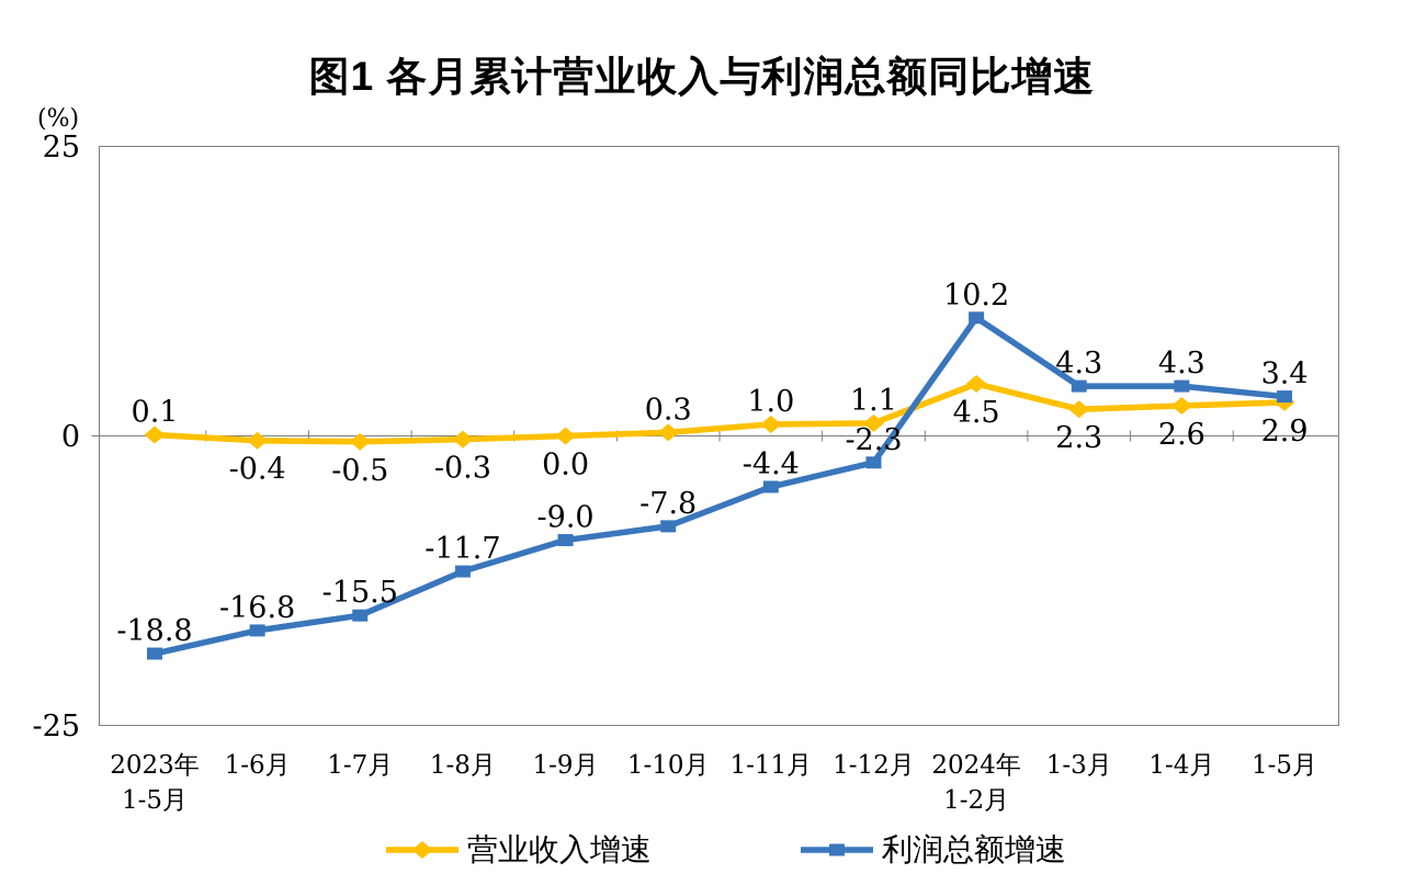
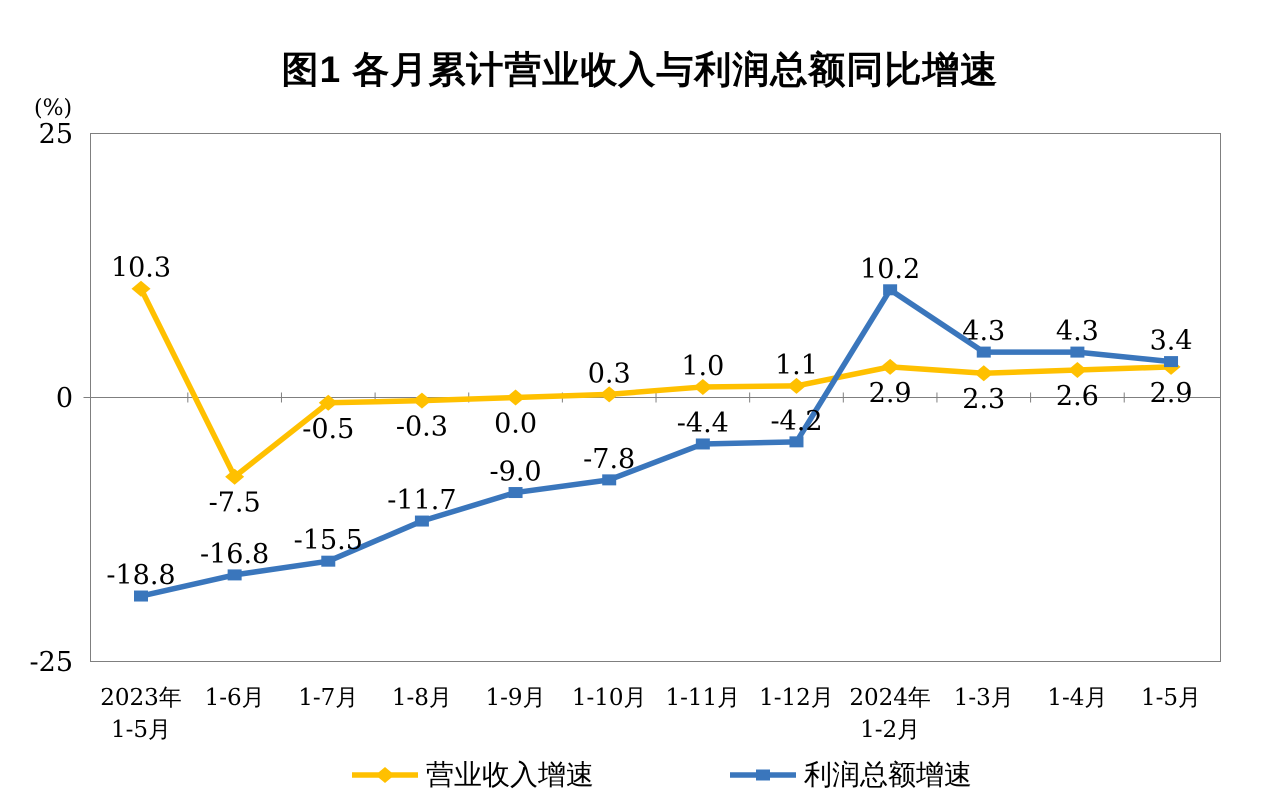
营业收入增速/2023年 1-5月: 0.1 -> 10.3
营业收入增速/1-6月: -0.4 -> -7.5
利润总额增速/1-12月: -2.3 -> -4.2
营业收入增速/2024年 1-2月: 4.5 -> 2.9
